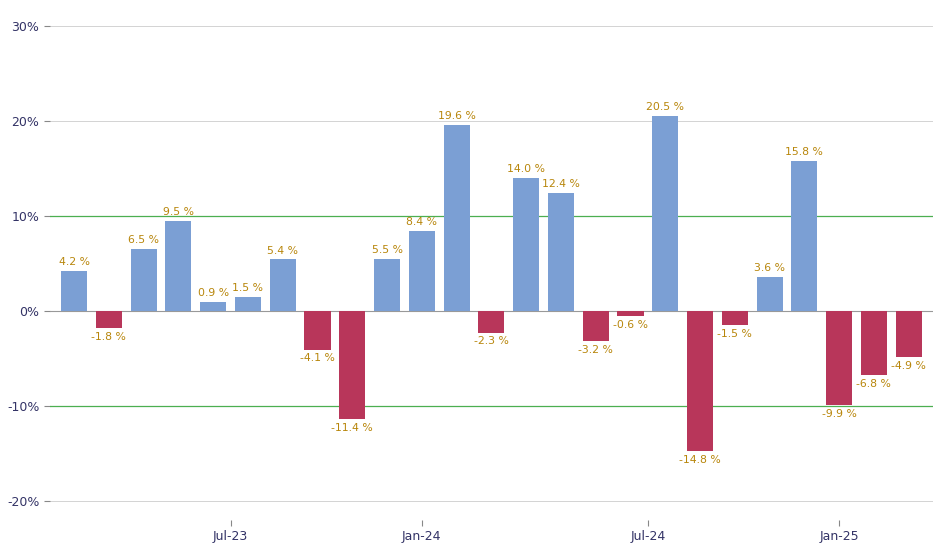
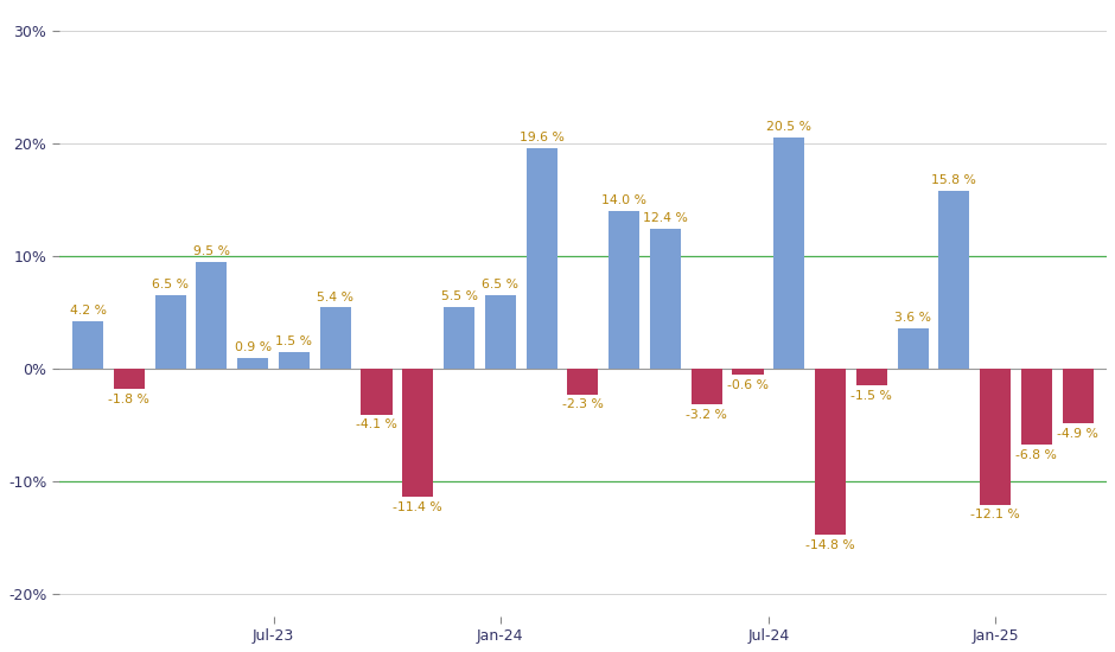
Jan-24: 8.4 -> 6.5
Jan-25: -9.9 -> -12.1
